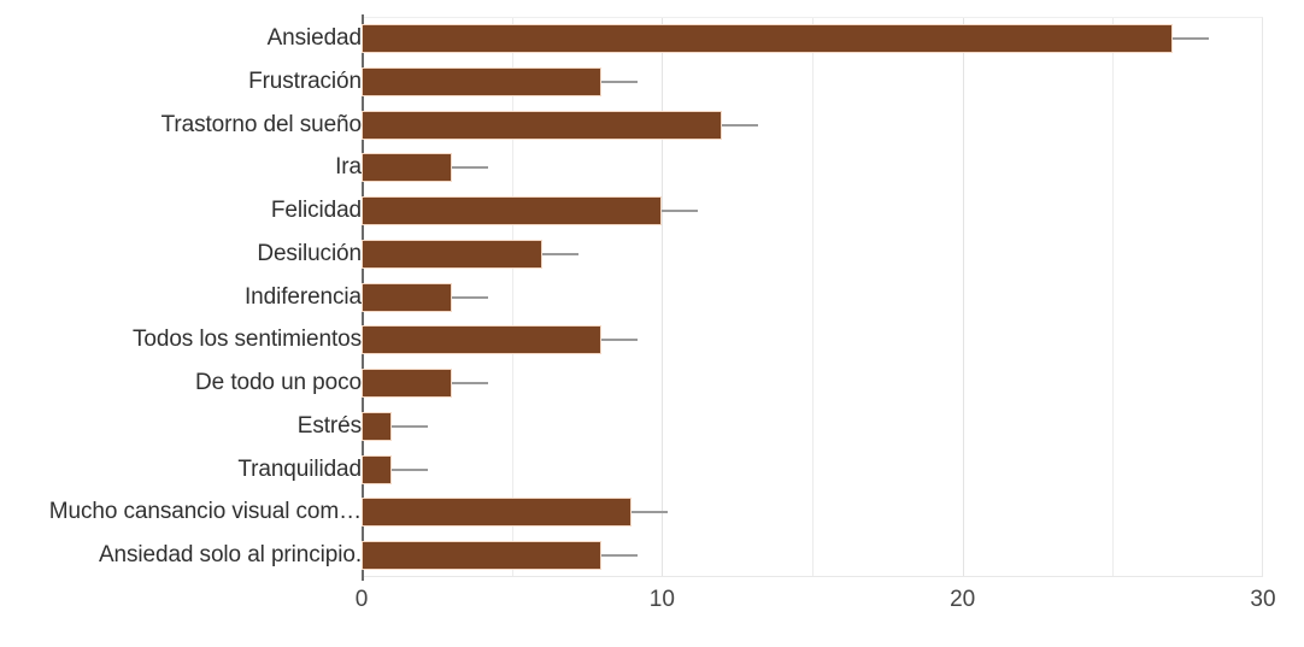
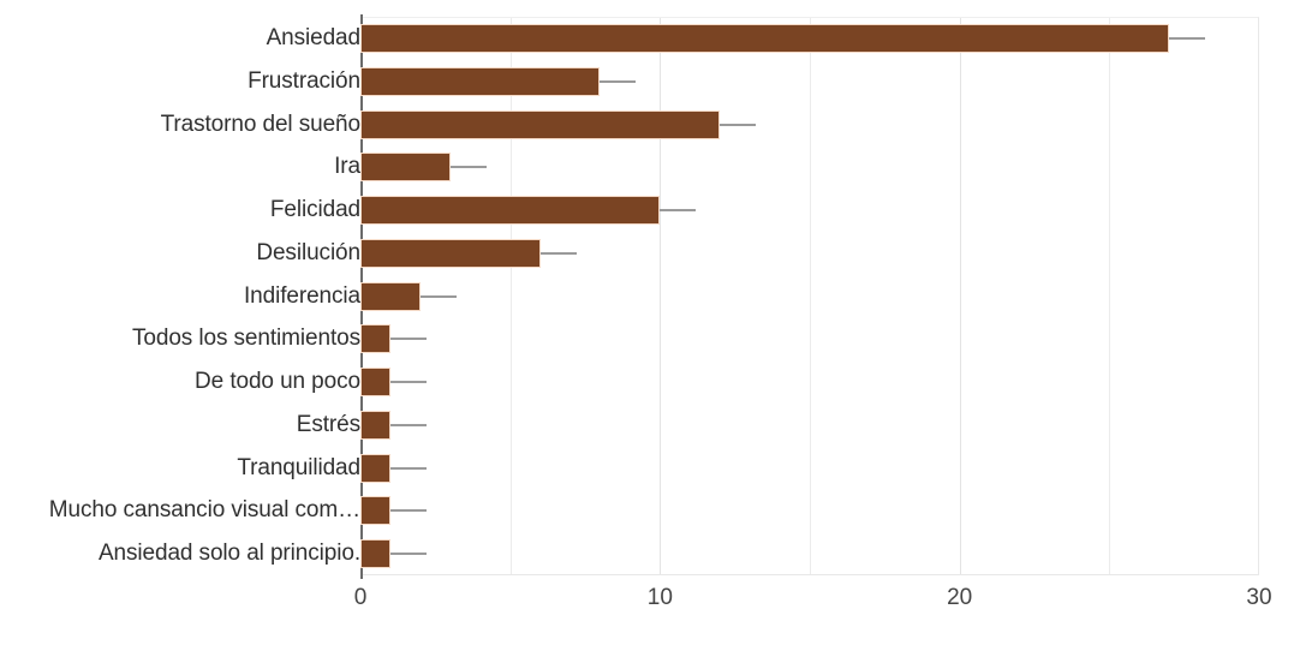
Indiferencia: 3 -> 2
Todos los sentimientos: 8 -> 1
De todo un poco: 3 -> 1
Mucho cansancio visual com…: 9 -> 1
Ansiedad solo al principio.: 8 -> 1
